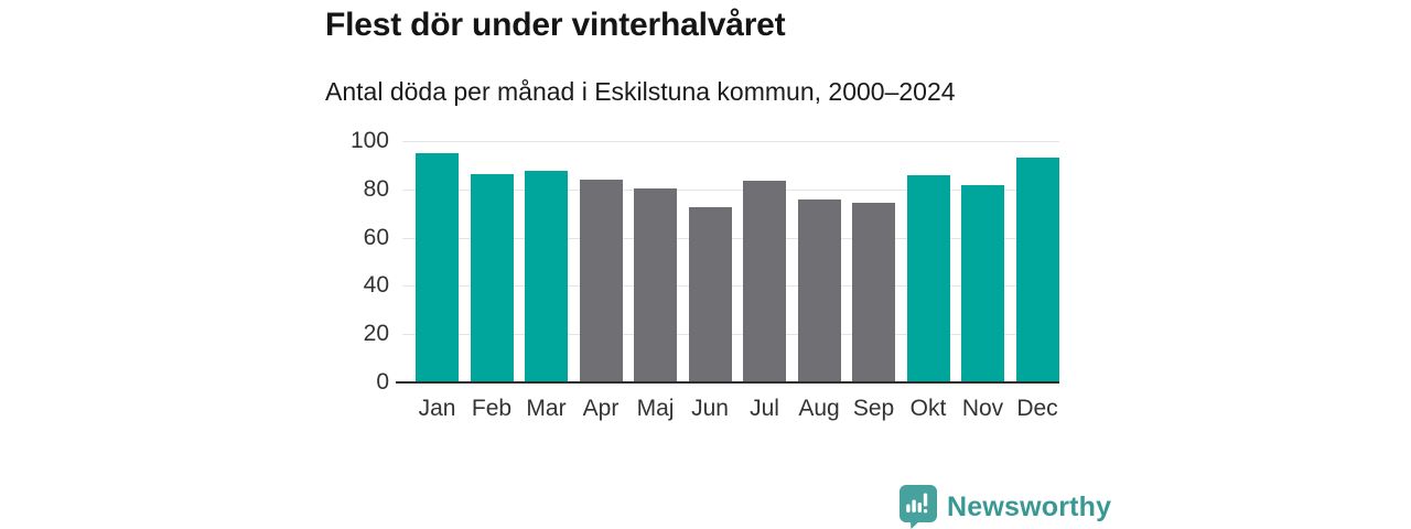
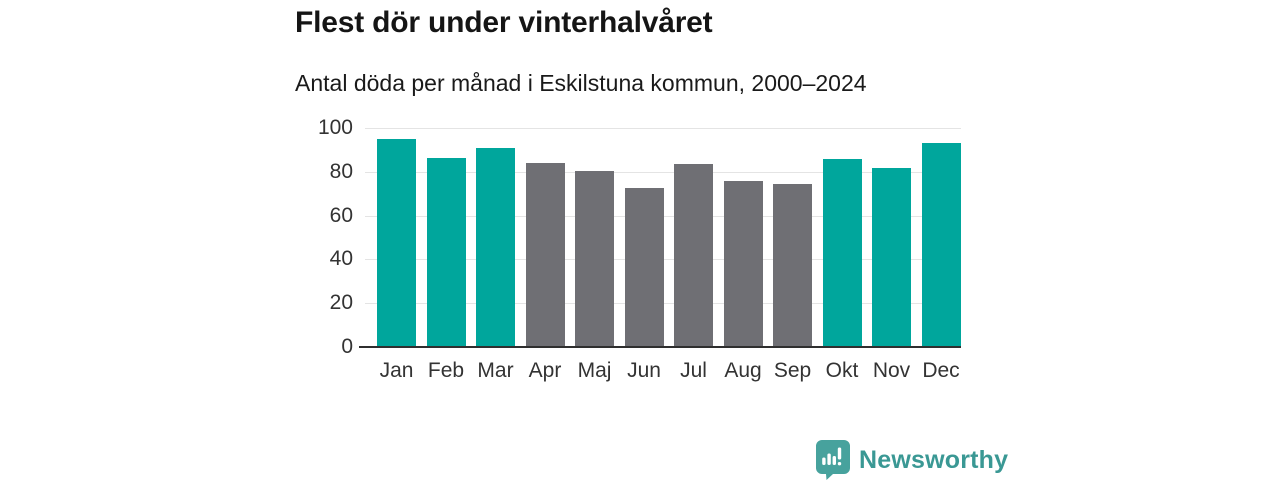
Mar: 87 -> 90
